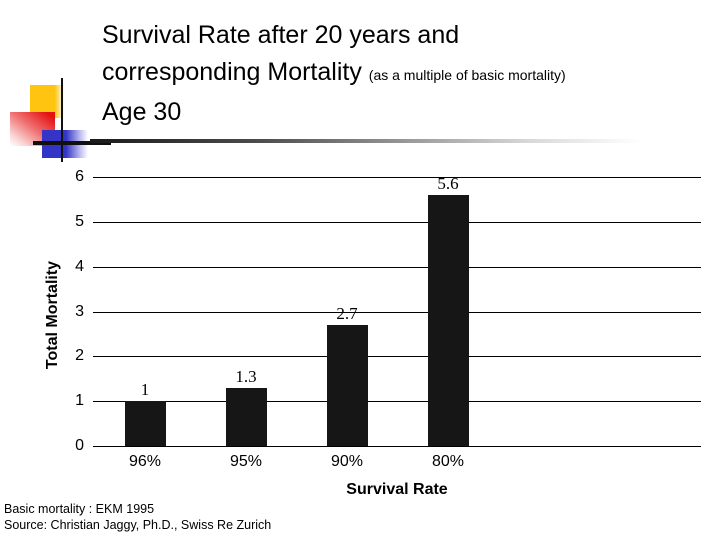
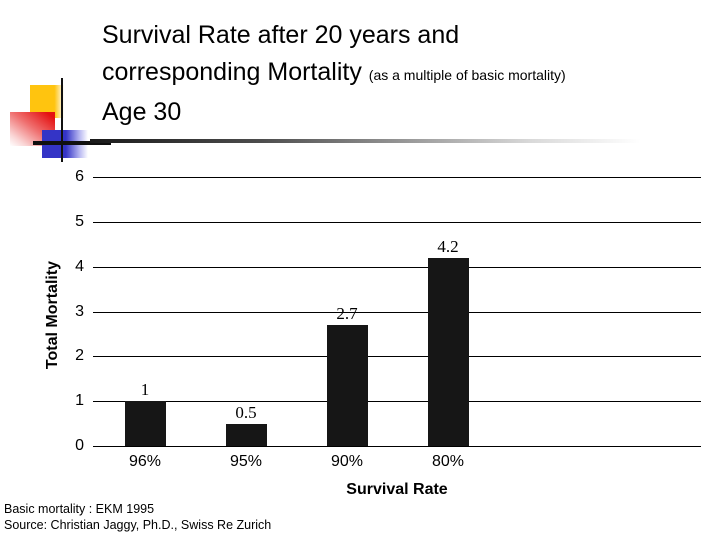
95%: 1.3 -> 0.5
80%: 5.6 -> 4.2
